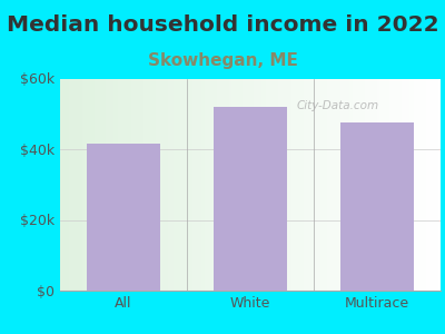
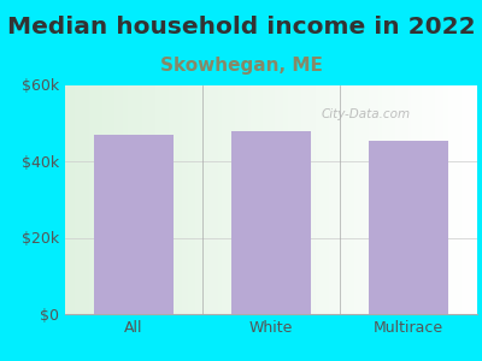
All: $41.5k -> $47.0k
White: $52.0k -> $48.0k
Multirace: $47.5k -> $45.5k
